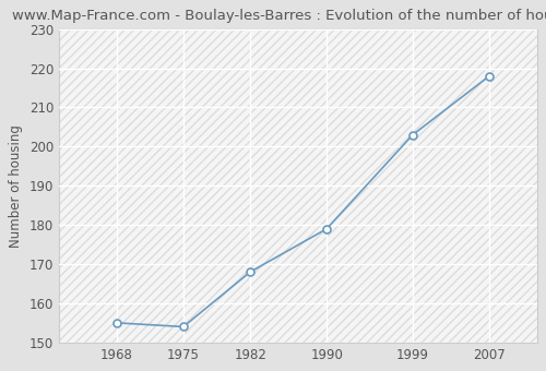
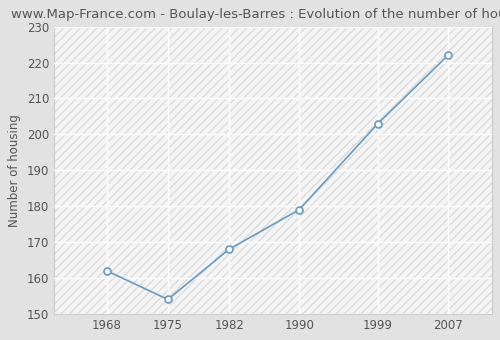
1968: 155 -> 162
2007: 218 -> 222
